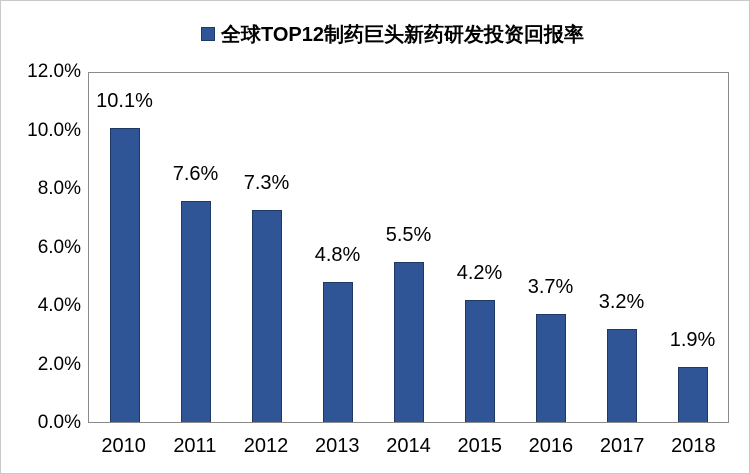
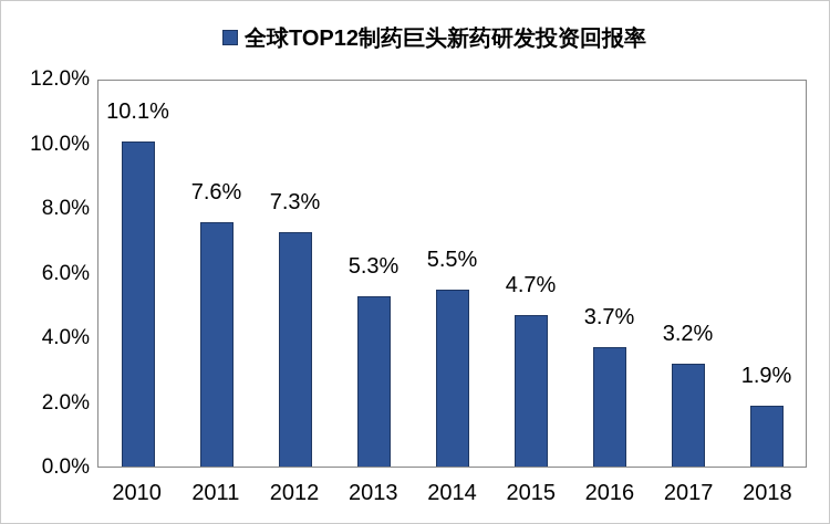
2013: 4.8% -> 5.3%
2015: 4.2% -> 4.7%
